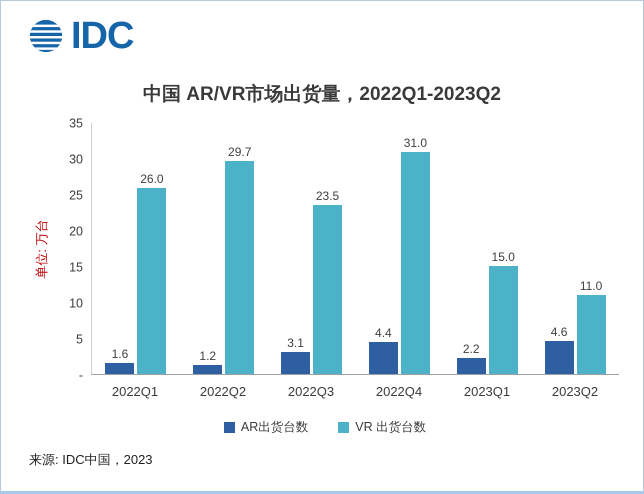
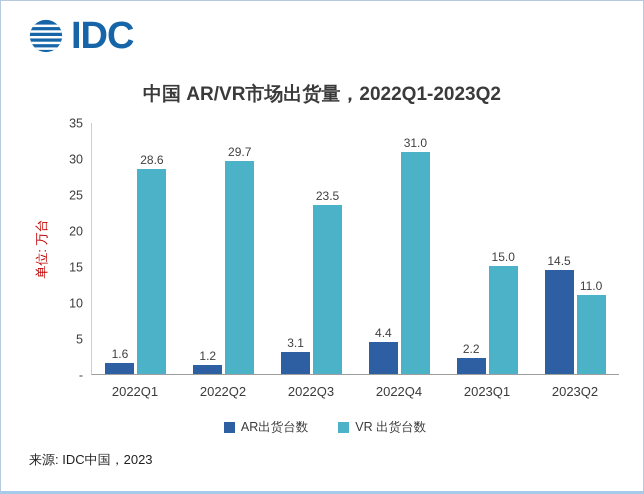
VR 出货台数/2022Q1: 26.0 -> 28.6
AR出货台数/2023Q2: 4.6 -> 14.5
